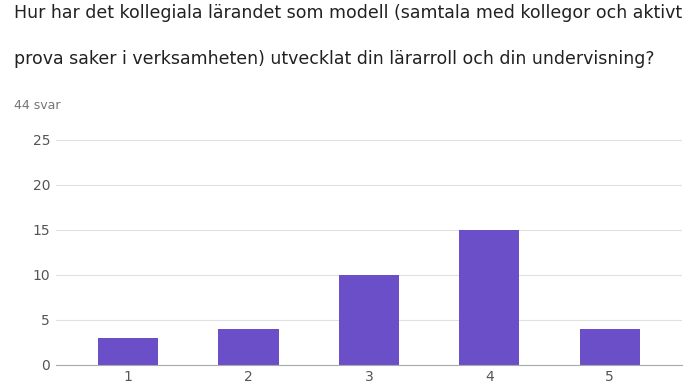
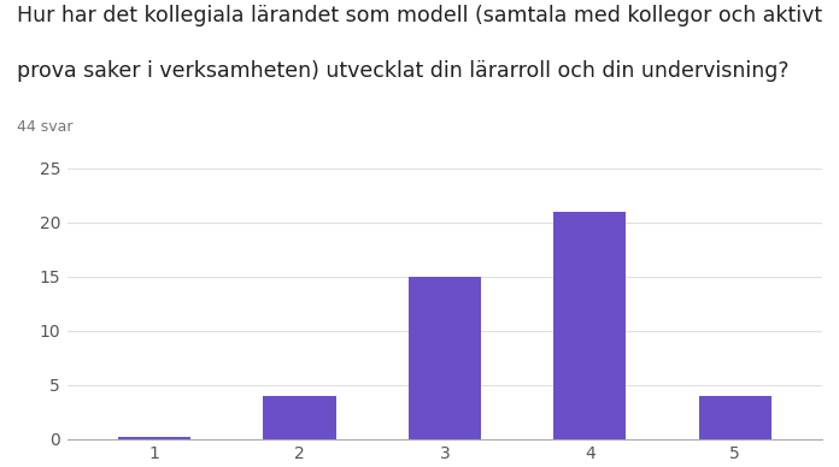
1: 3.0 -> 0.1
3: 10.0 -> 15.0
4: 15.0 -> 21.0
